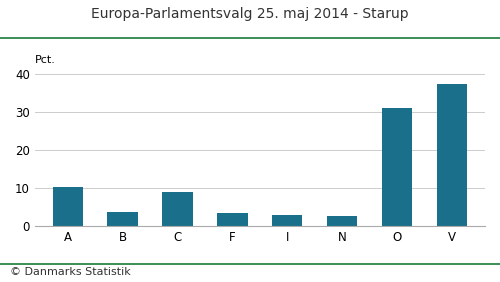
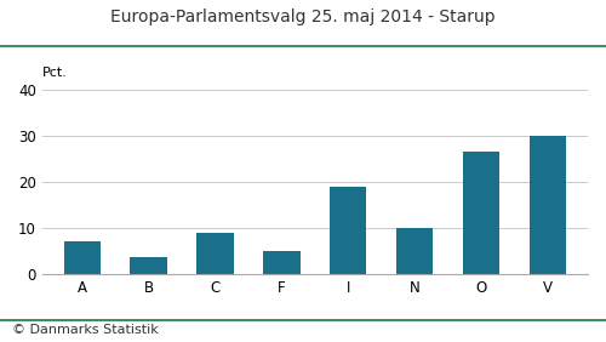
A: 10.3 -> 7.0
F: 3.5 -> 5.0
I: 3.0 -> 19.0
N: 2.7 -> 10.0
O: 31.0 -> 26.5
V: 37.5 -> 30.0
